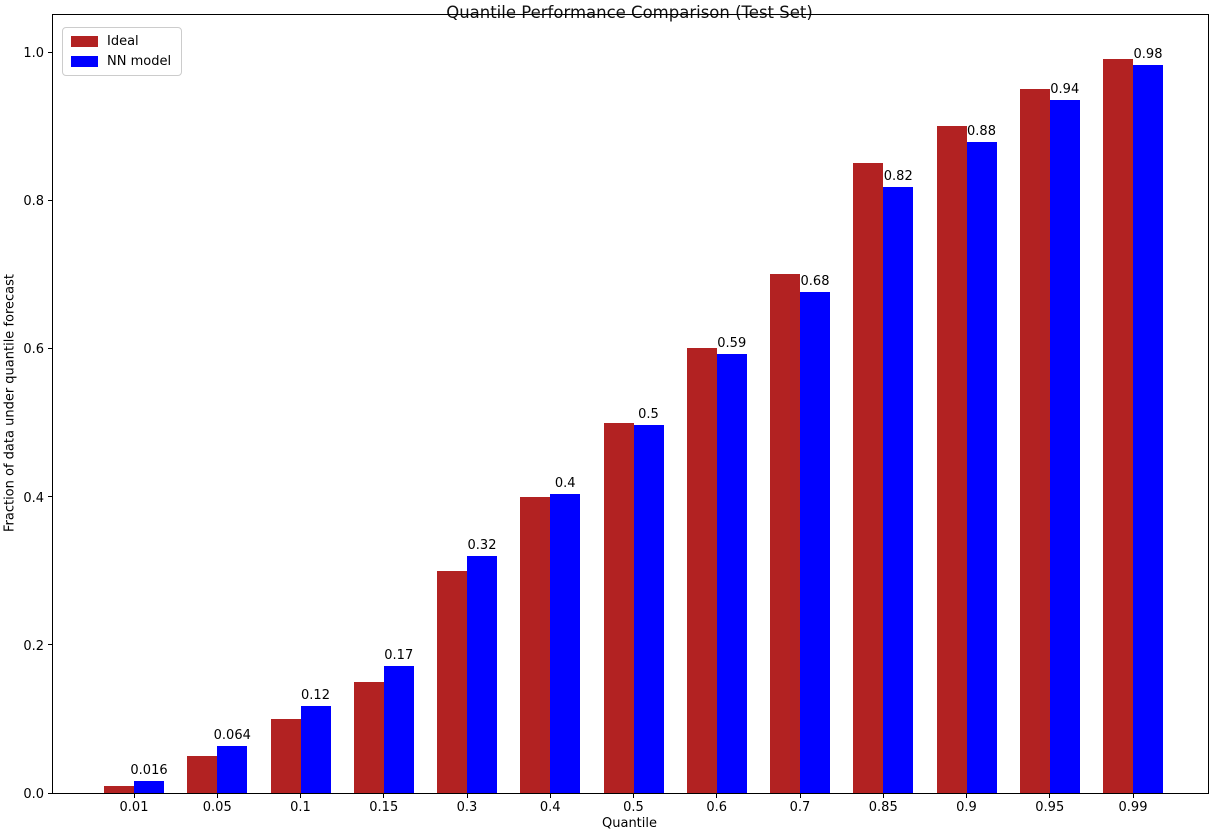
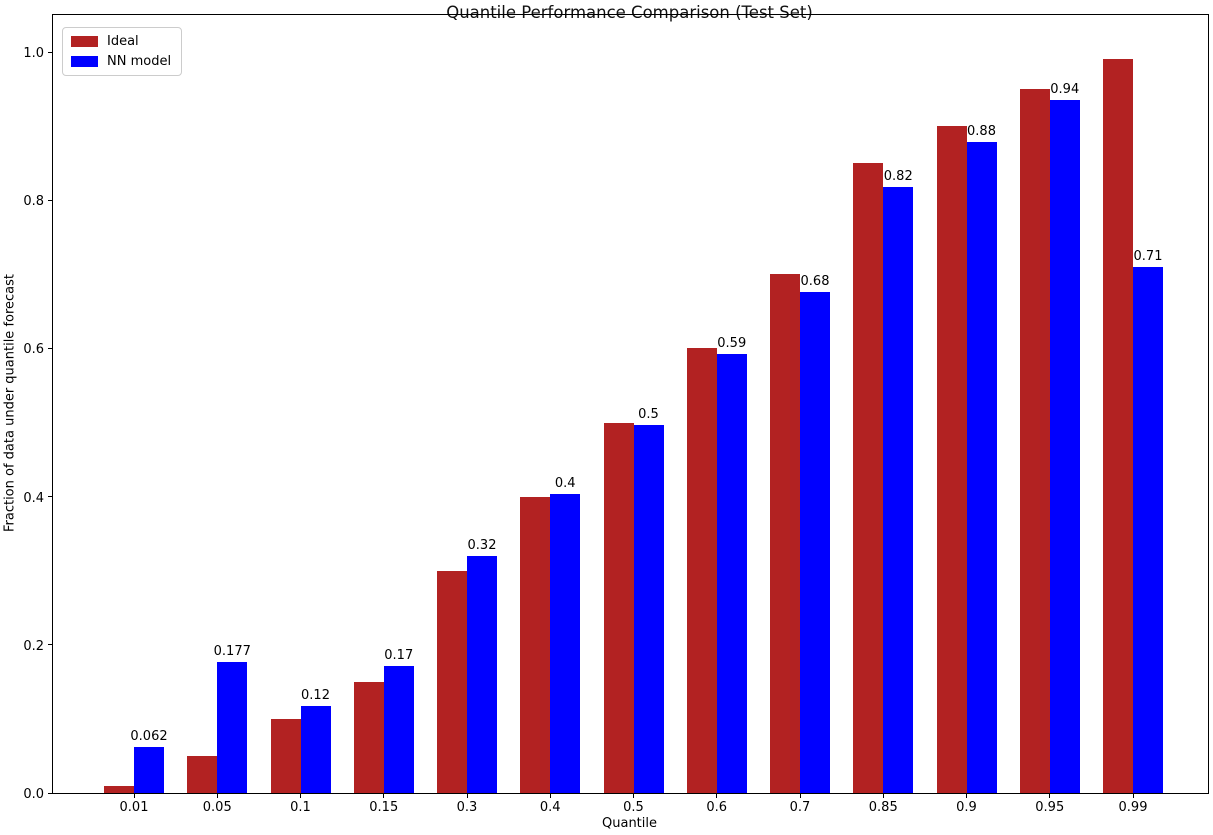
NN model/0.01: 0.016 -> 0.062
NN model/0.05: 0.064 -> 0.177
NN model/0.99: 0.98 -> 0.71
